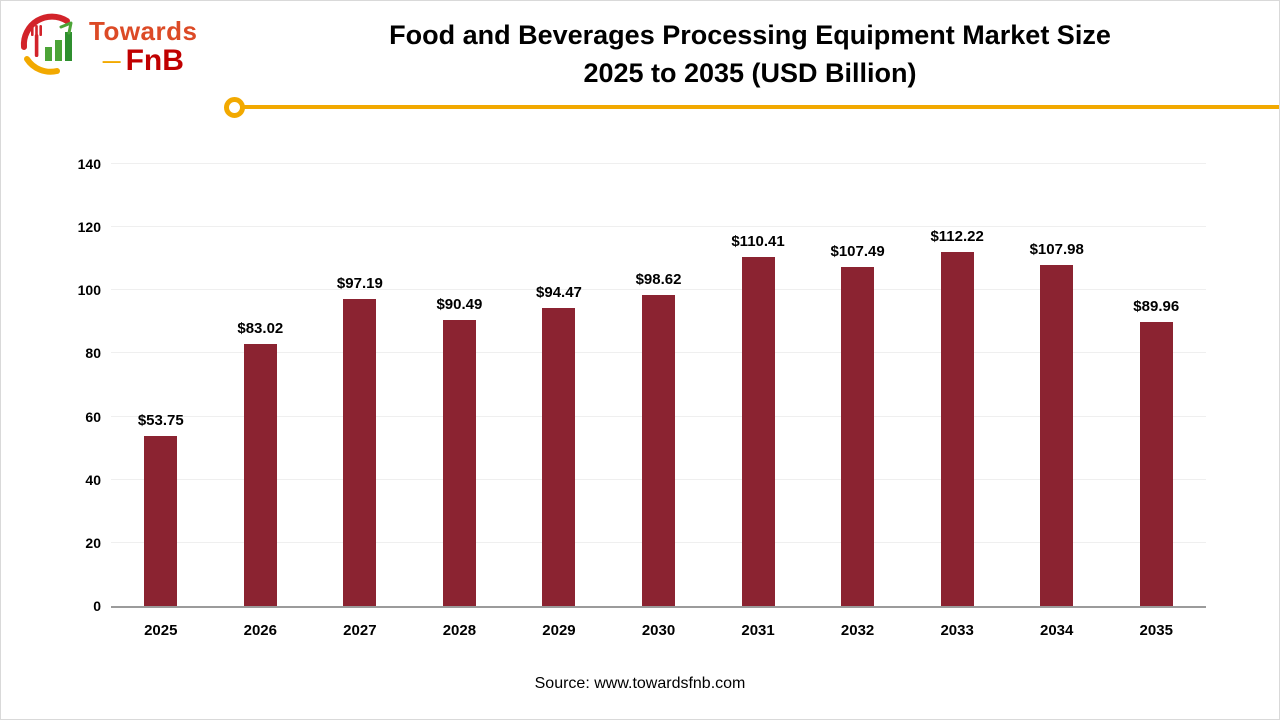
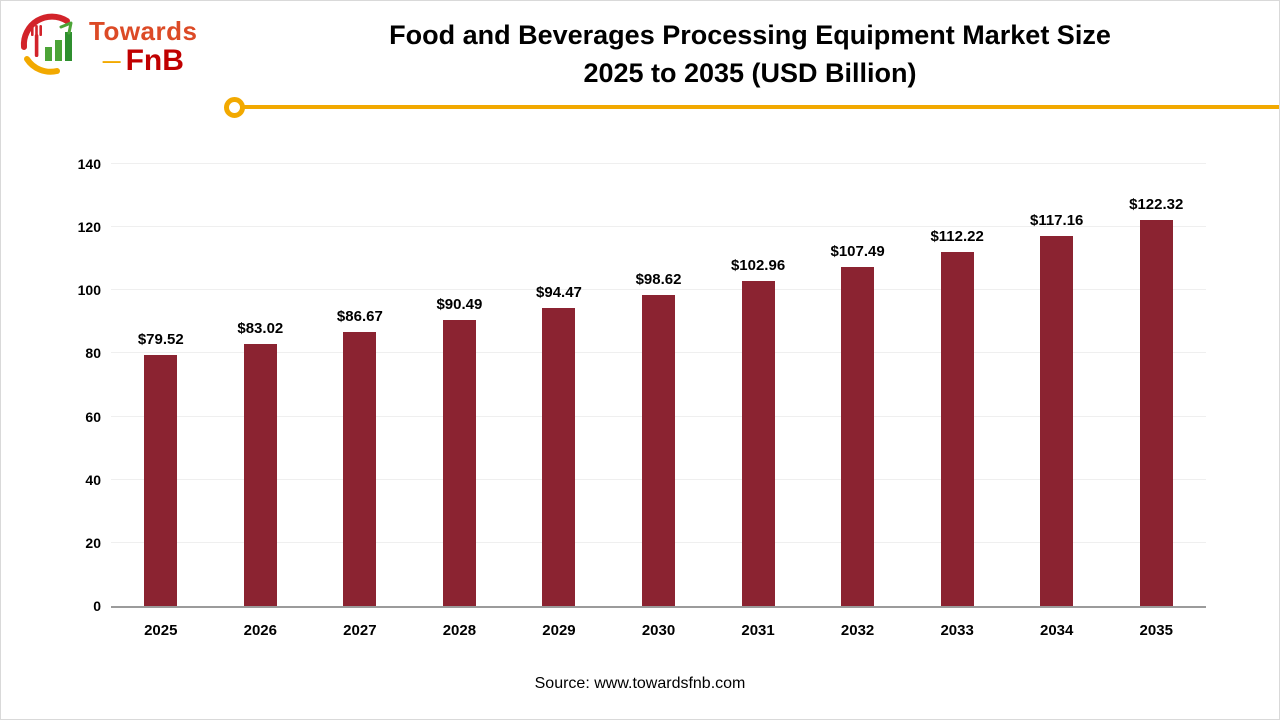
2025: $53.75 -> $79.52
2027: $97.19 -> $86.67
2031: $110.41 -> $102.96
2034: $107.98 -> $117.16
2035: $89.96 -> $122.32
